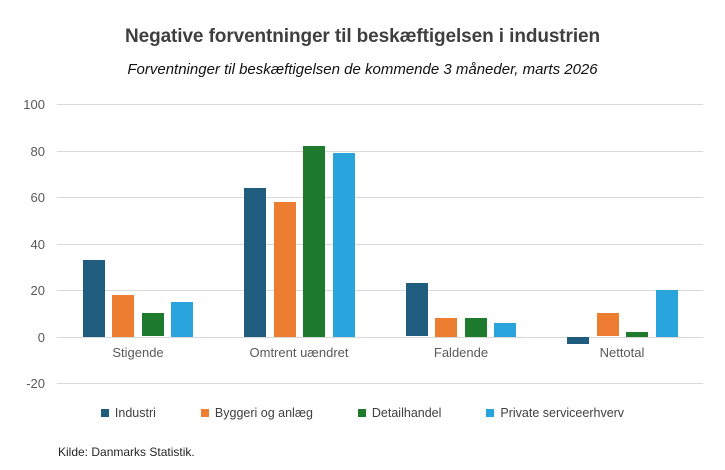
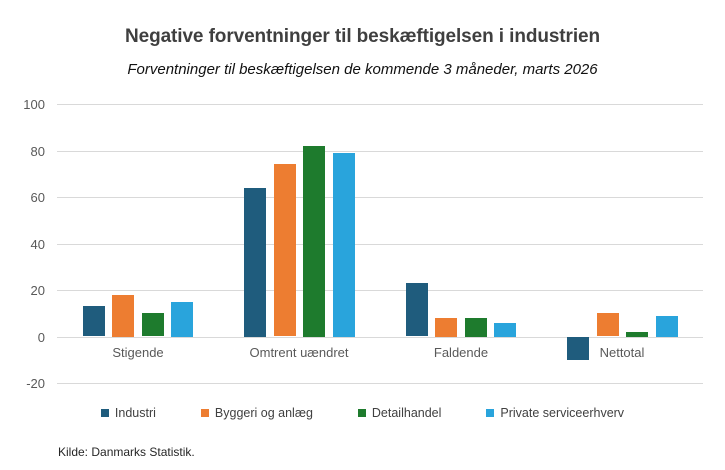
Industri/Stigende: 33 -> 13
Byggeri og anlæg/Omtrent uændret: 58 -> 74
Industri/Nettotal: -3 -> -10
Private serviceerhverv/Nettotal: 20 -> 9
